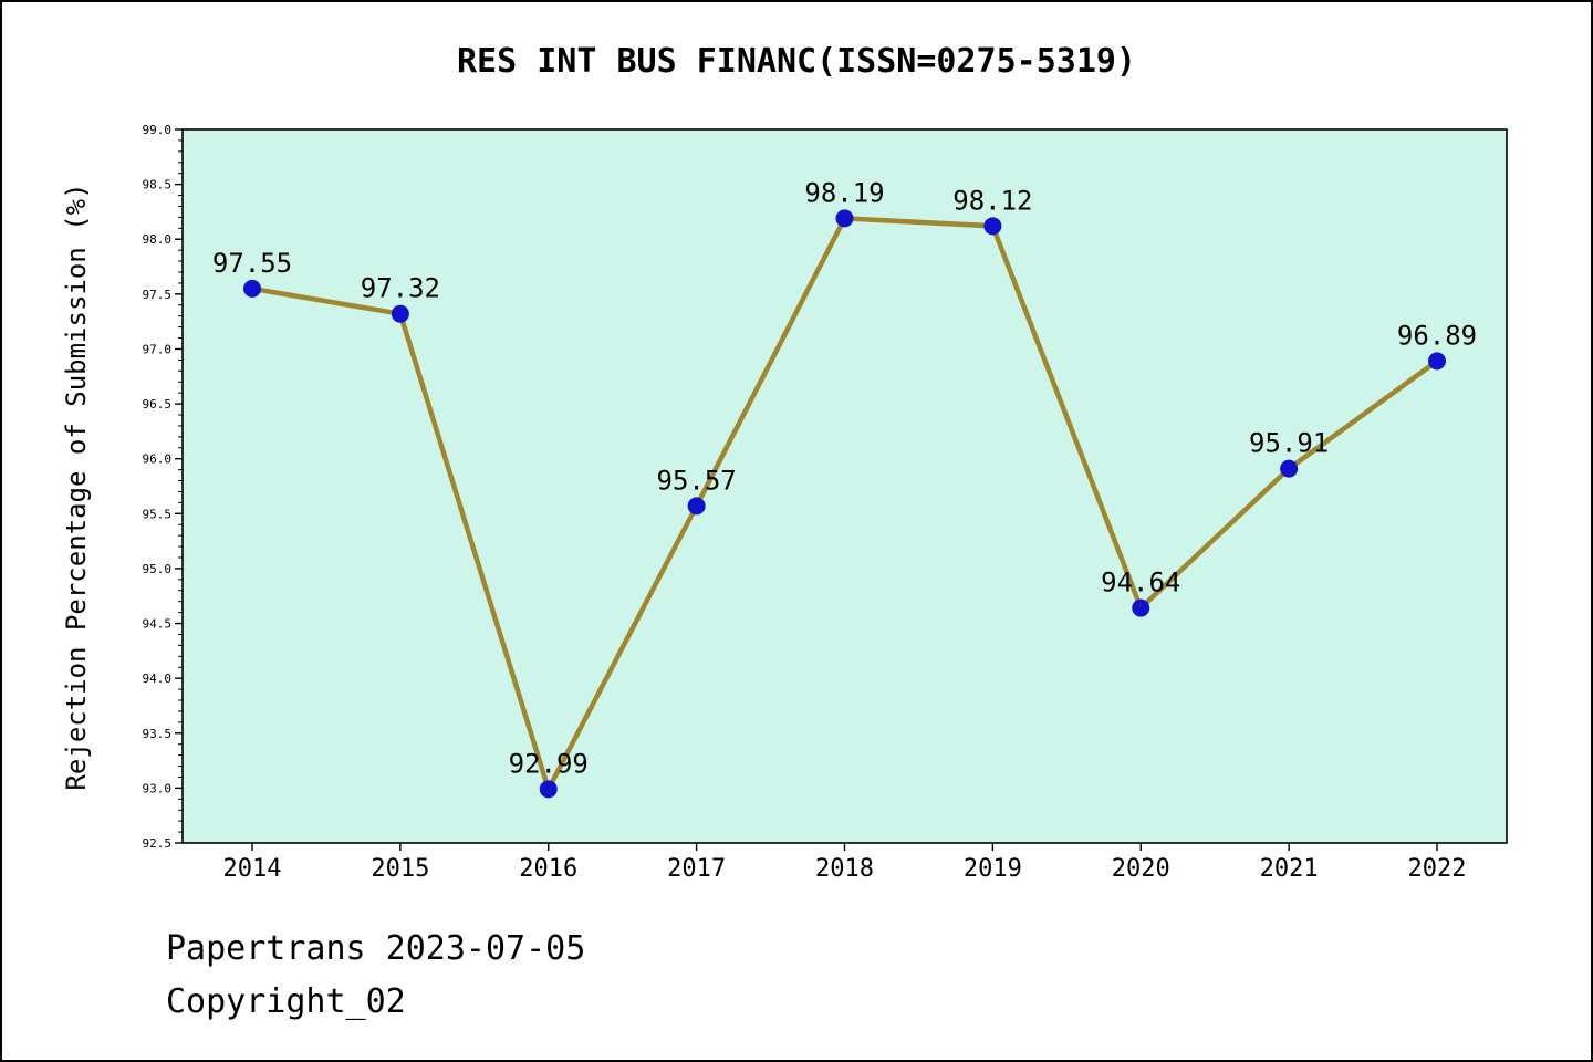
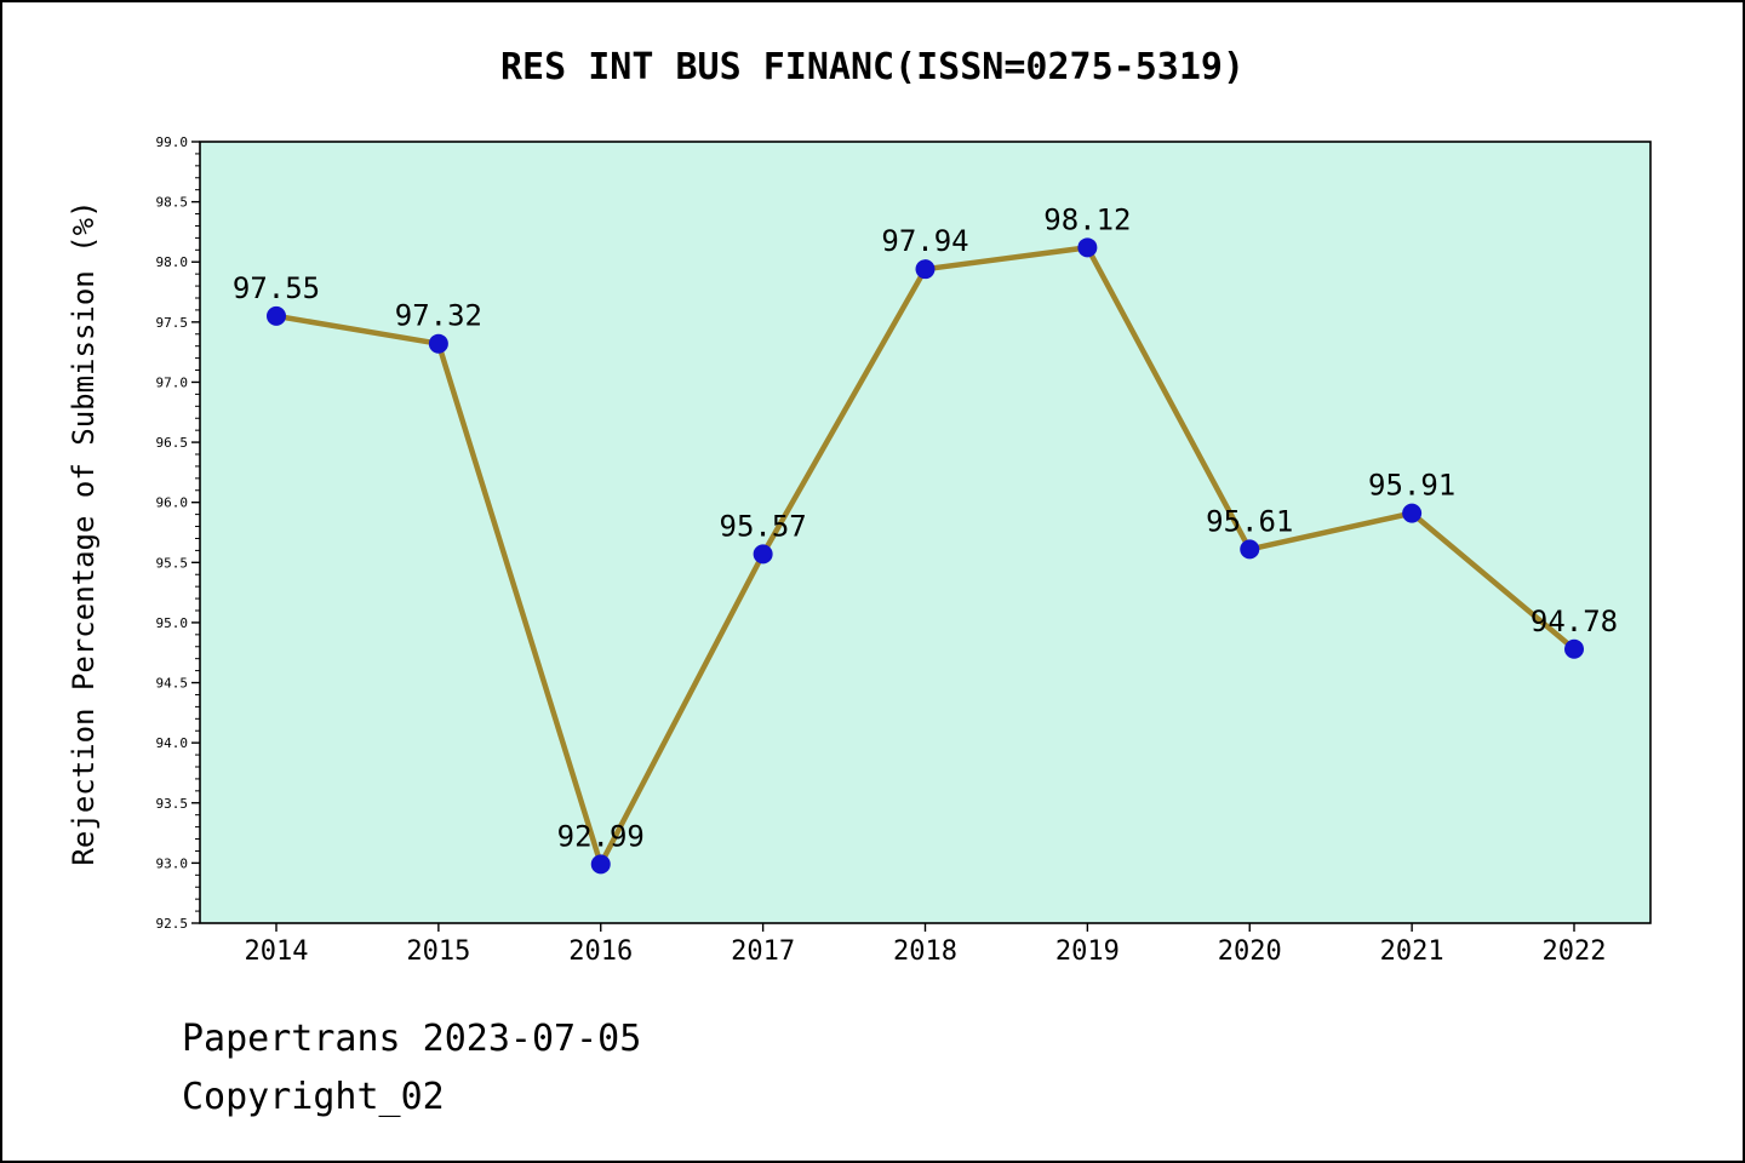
2018: 98.19 -> 97.94
2020: 94.64 -> 95.61
2022: 96.89 -> 94.78
